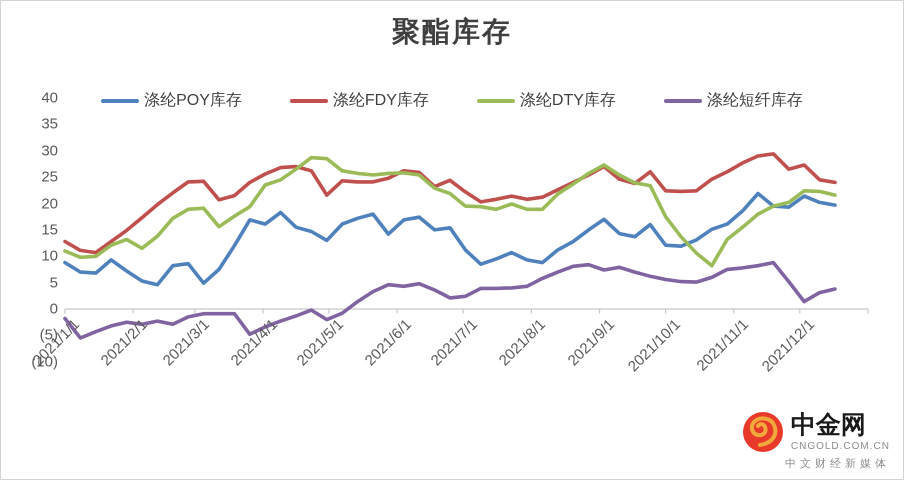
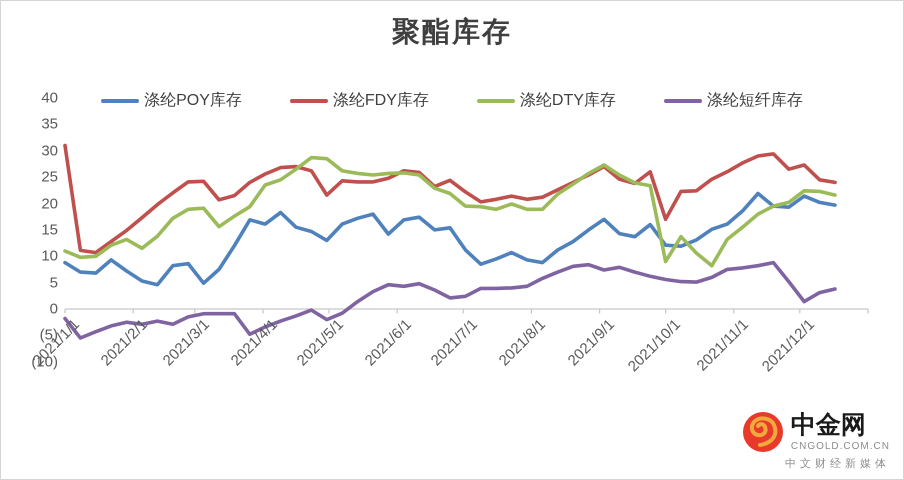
涤纶FDY库存/2021/1/1: 13 -> 31
涤纶FDY库存/2021/10/1: 22 -> 17
涤纶DTY库存/2021/10/1: 18 -> 9
